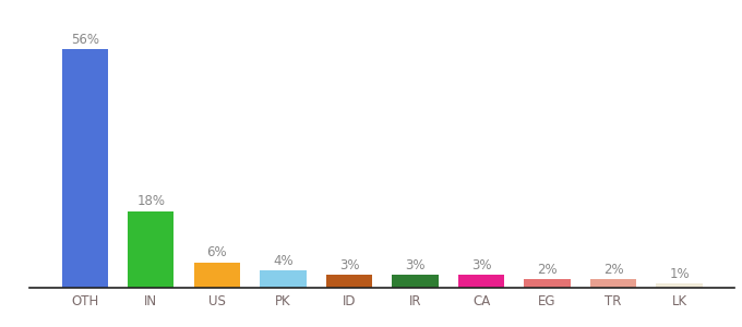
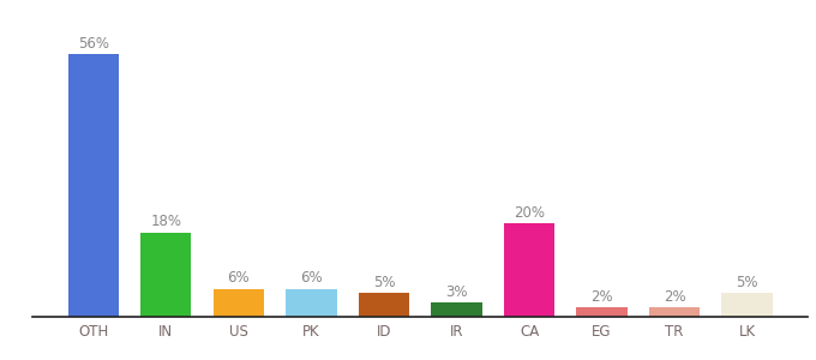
PK: 4% -> 6%
ID: 3% -> 5%
CA: 3% -> 20%
LK: 1% -> 5%
